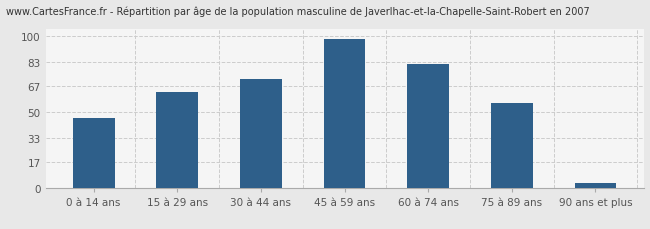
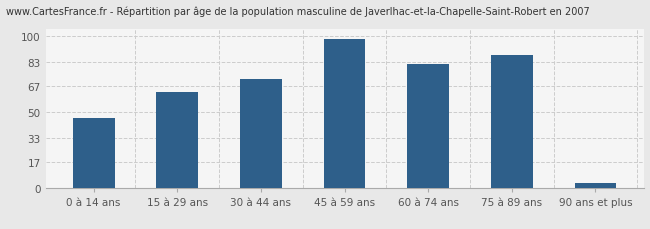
75 à 89 ans: 56 -> 88
